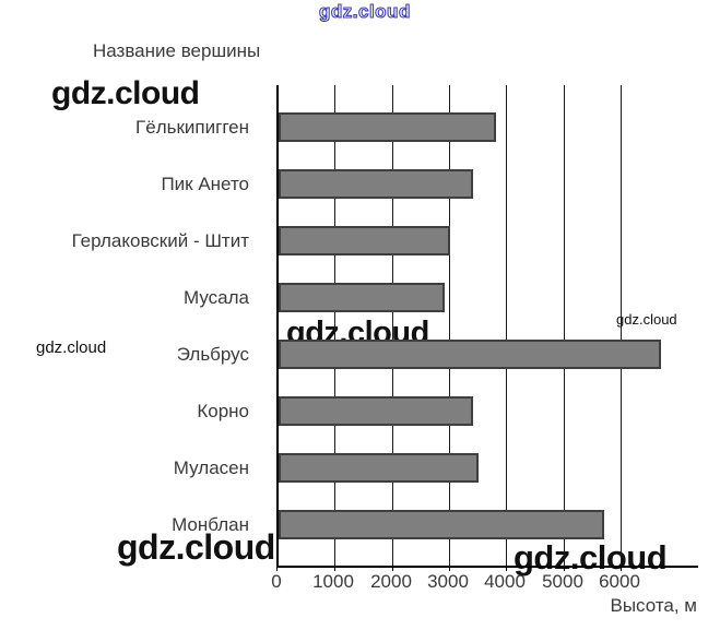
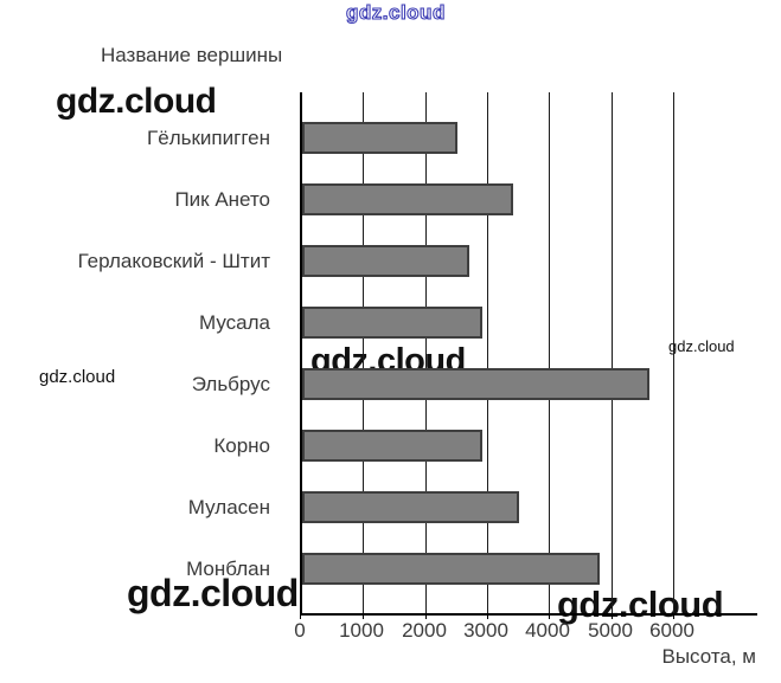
Гёлькипигген: 3800 -> 2500
Герлаковский - Штит: 3000 -> 2700
Эльбрус: 6700 -> 5600
Корно: 3400 -> 2900
Монблан: 5700 -> 4800
